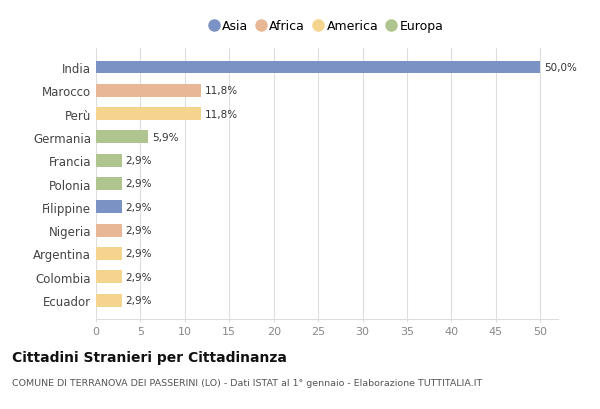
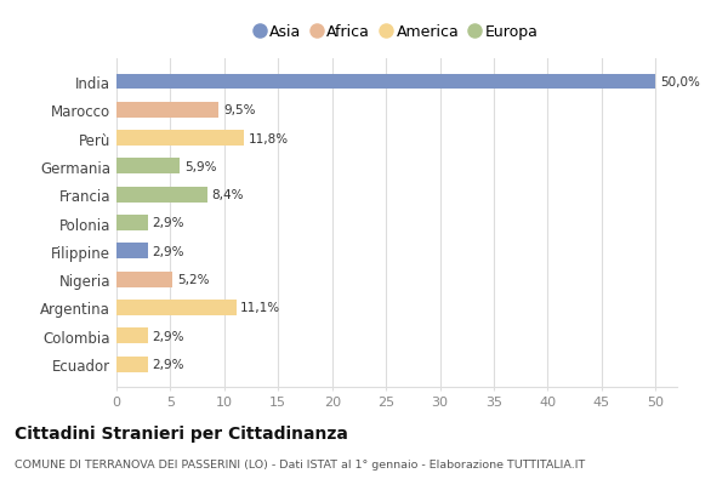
Marocco: 11,8% -> 9,5%
Francia: 2,9% -> 8,4%
Nigeria: 2,9% -> 5,2%
Argentina: 2,9% -> 11,1%
